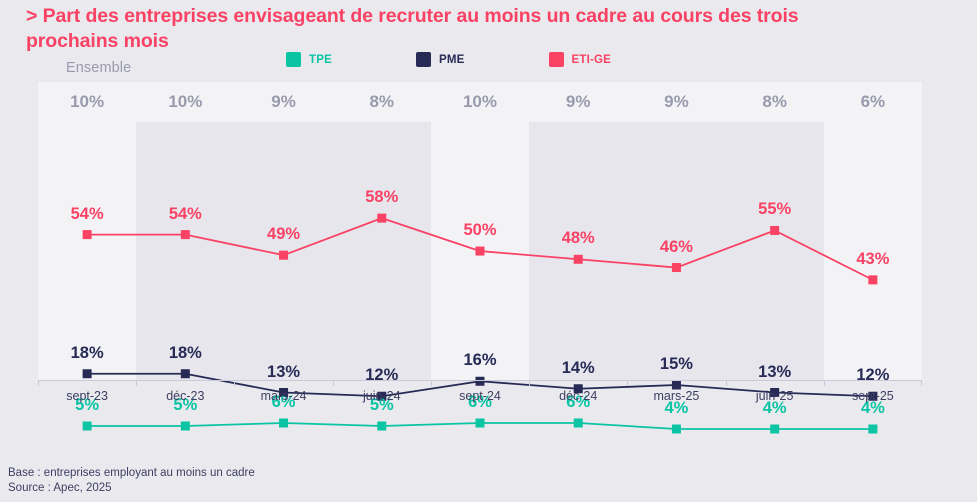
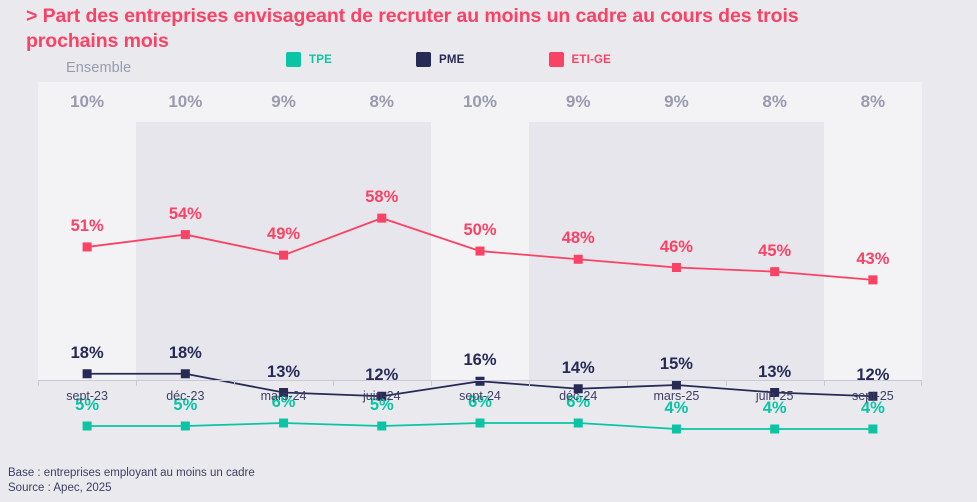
ETI-GE/sept-23: 54% -> 51%
ETI-GE/juin-25: 55% -> 45%
Ensemble/sept-25: 6% -> 8%
